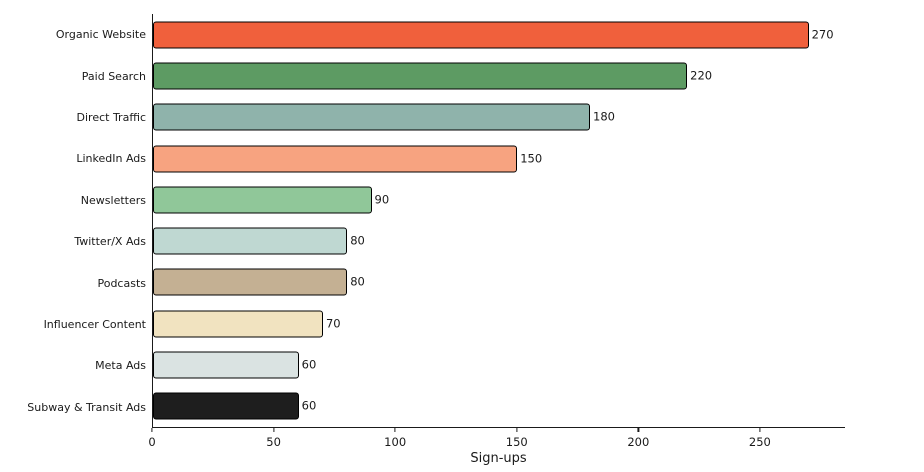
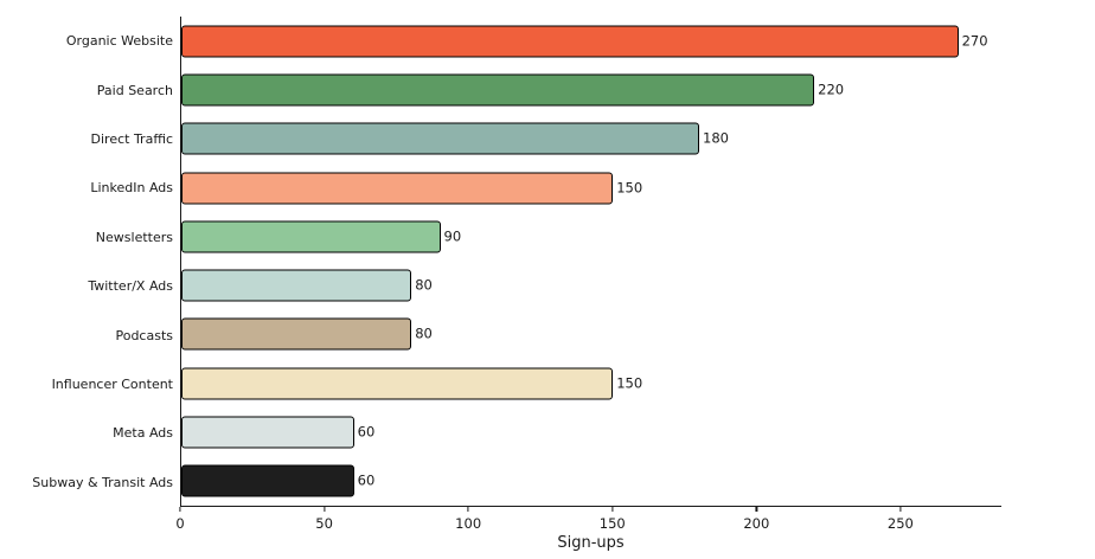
Influencer Content: 70 -> 150
